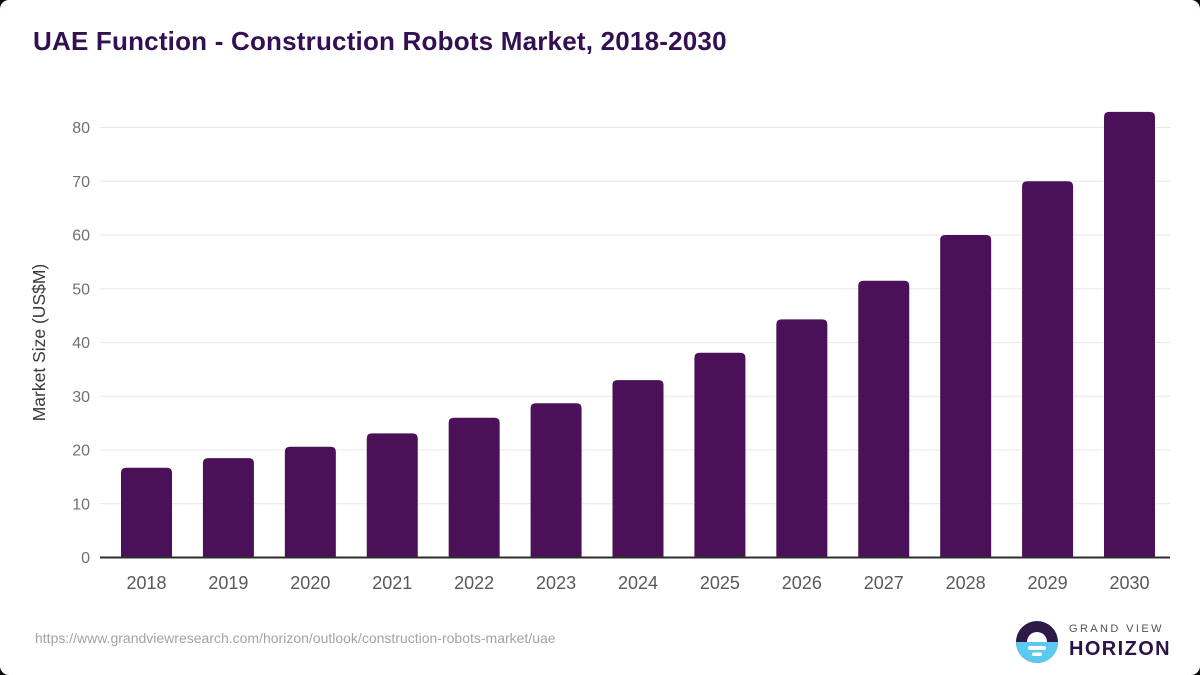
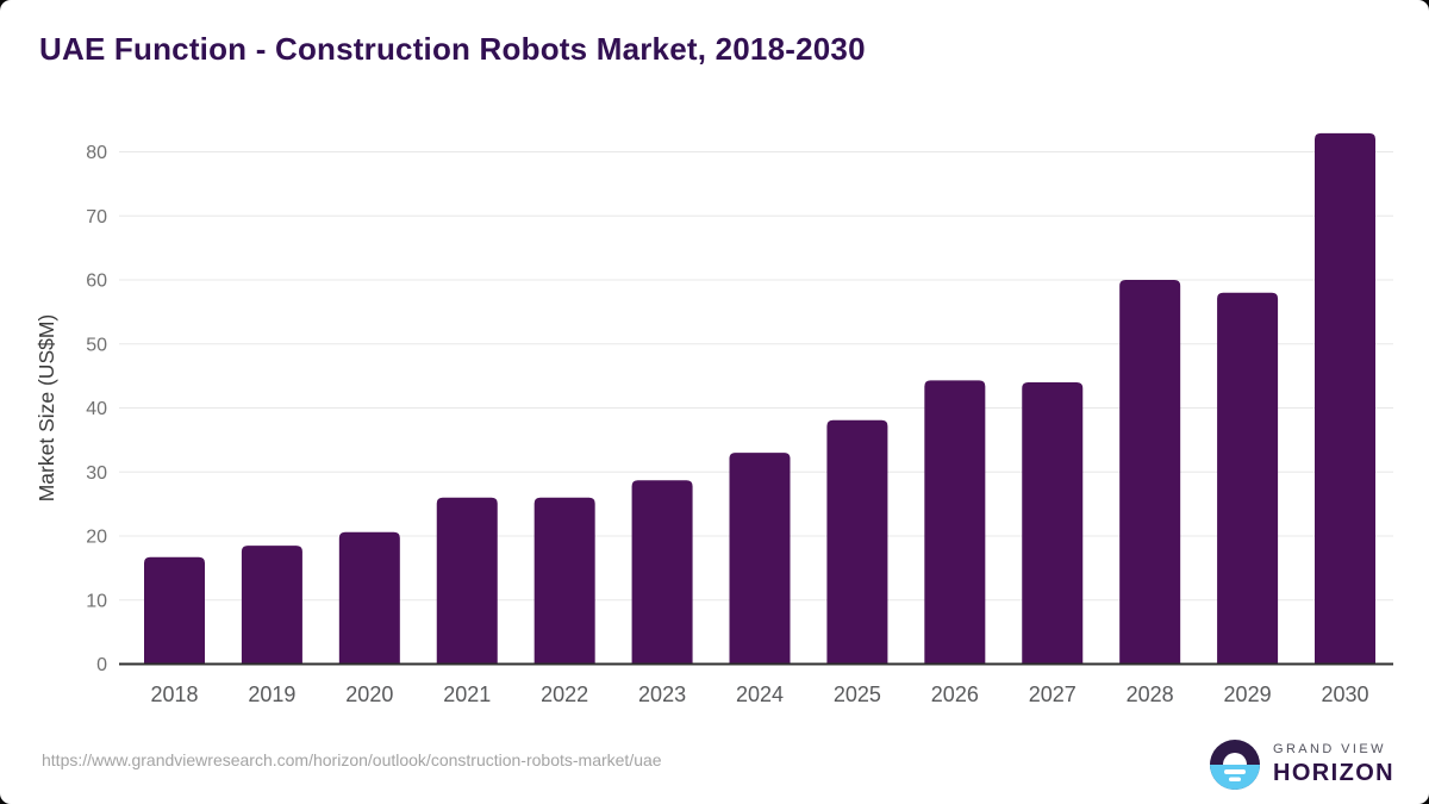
2021: 23 -> 26
2027: 52 -> 44
2029: 70 -> 58
